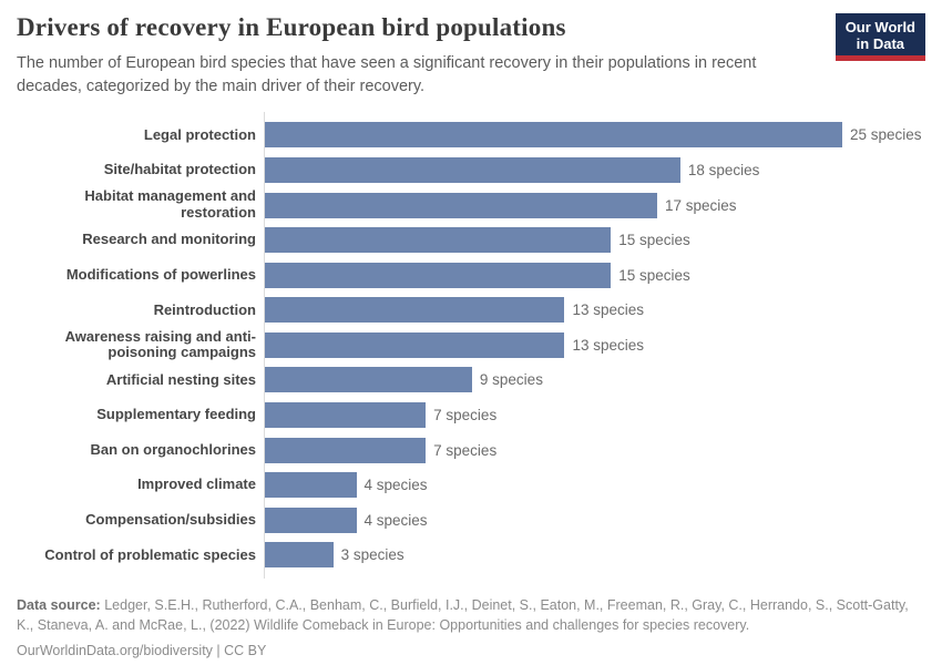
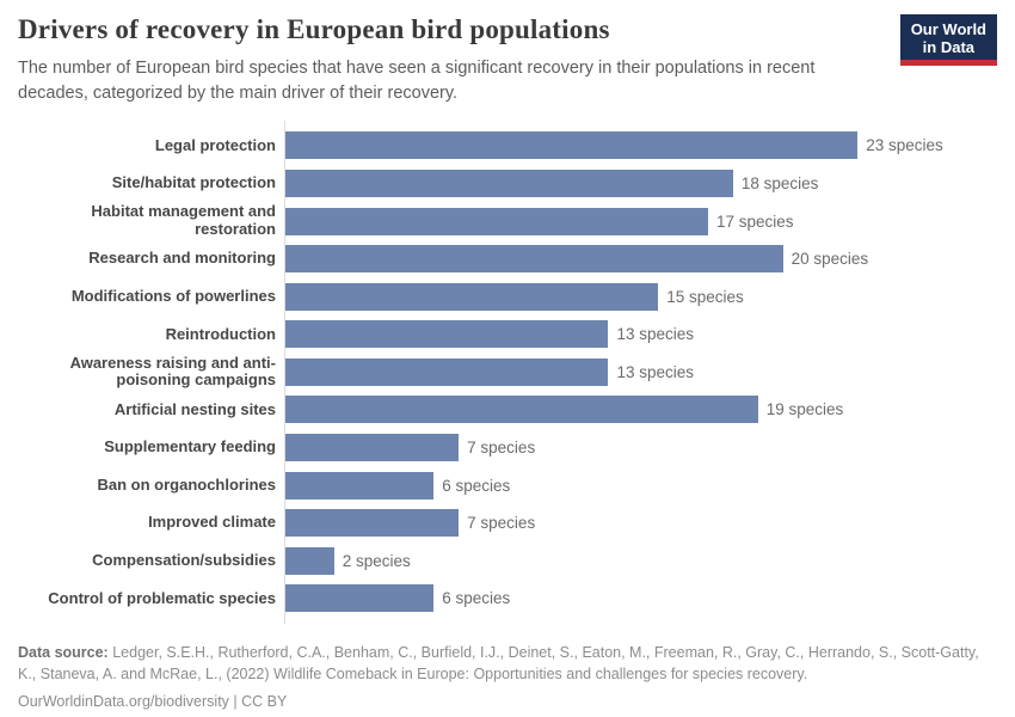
Legal protection: 25 -> 23
Research and monitoring: 15 -> 20
Artificial nesting sites: 9 -> 19
Ban on organochlorines: 7 -> 6
Improved climate: 4 -> 7
Compensation/subsidies: 4 -> 2
Control of problematic species: 3 -> 6
